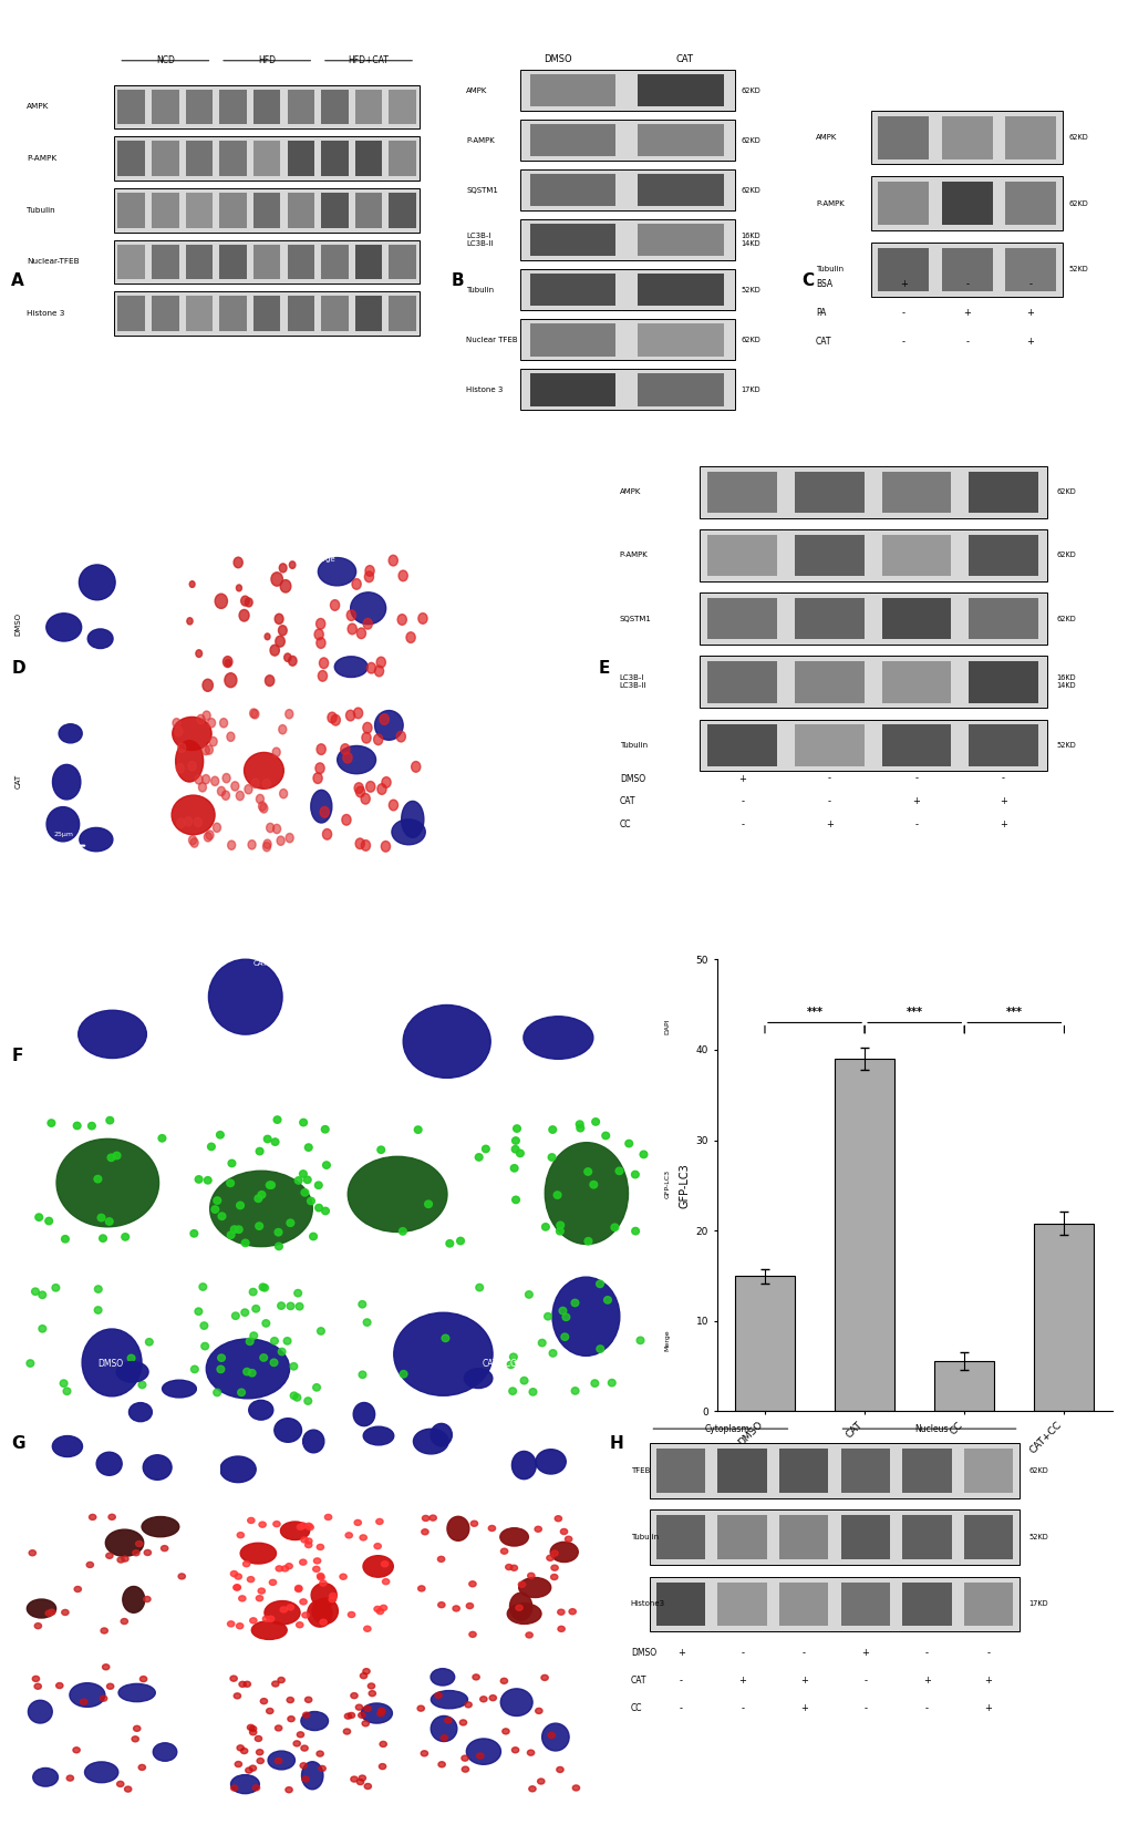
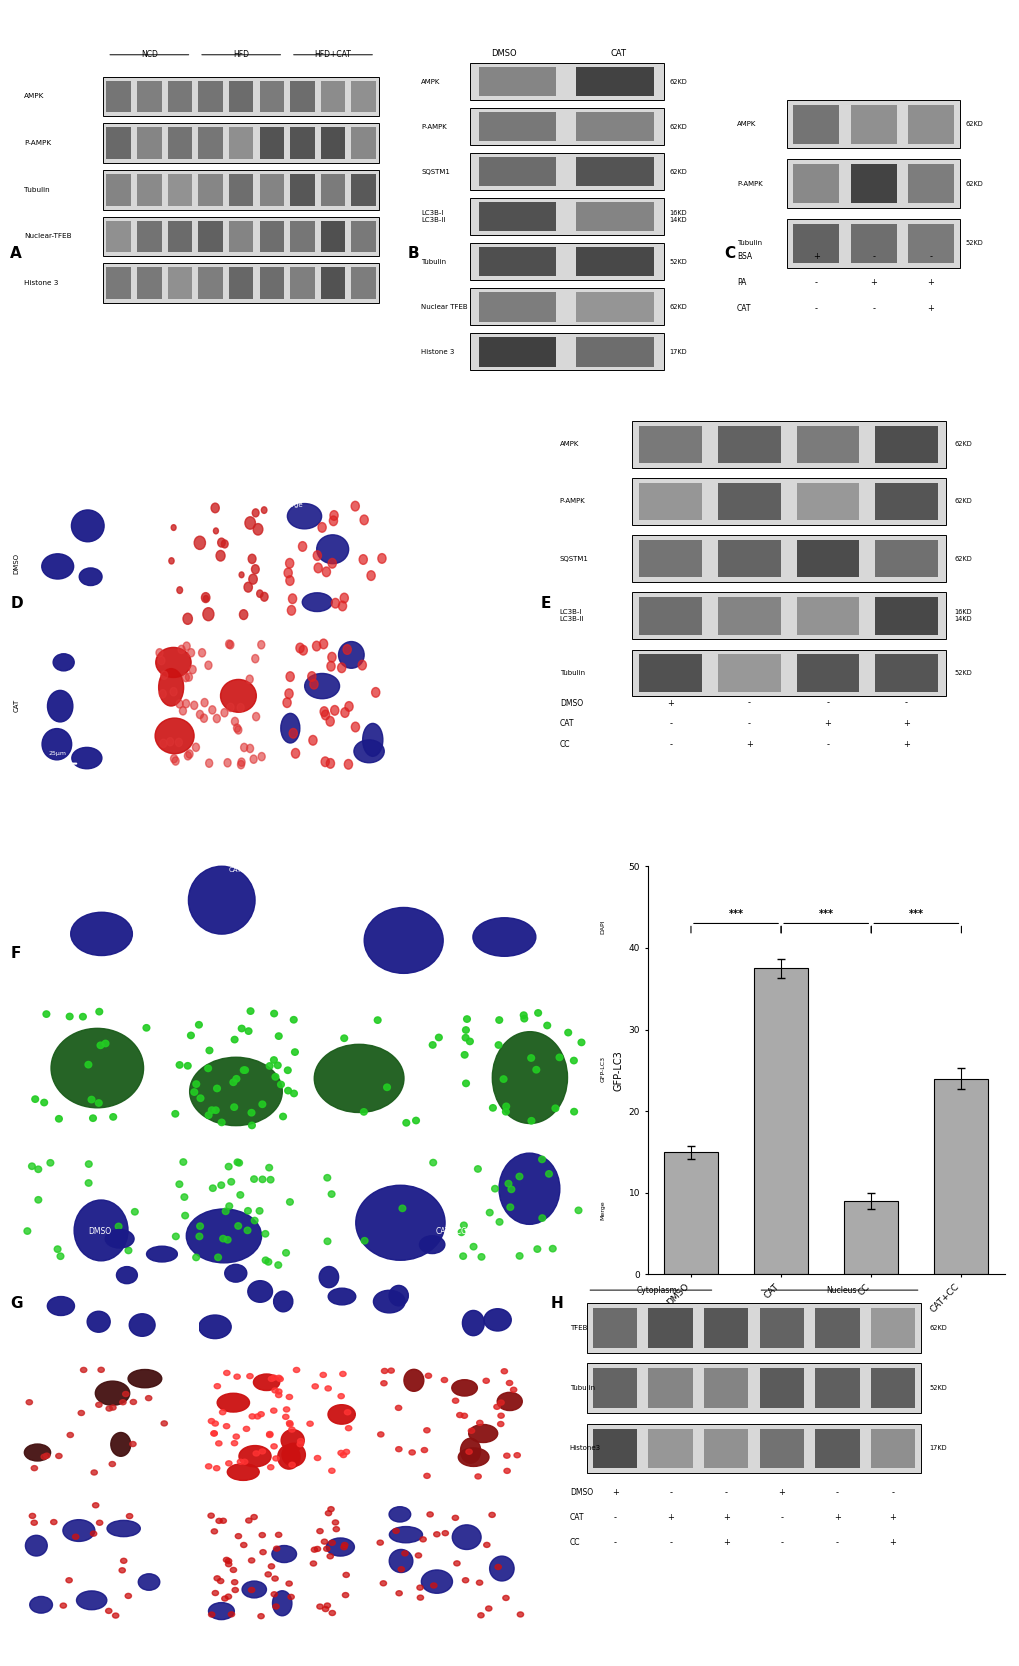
CAT: 39.0 -> 37.5
CC: 5.6 -> 9.0
CAT+CC: 20.8 -> 24.0
